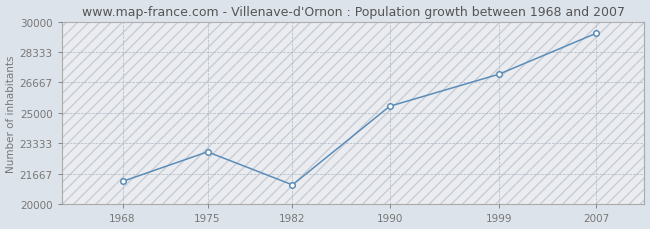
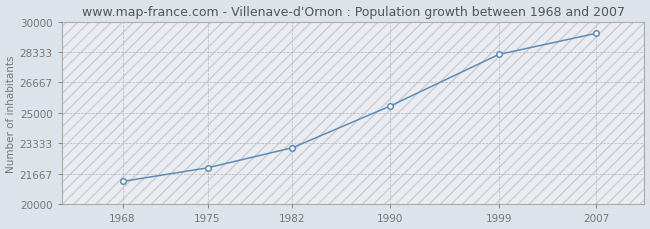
1975: 22900 -> 22000
1982: 21100 -> 23100
1999: 27100 -> 28200
